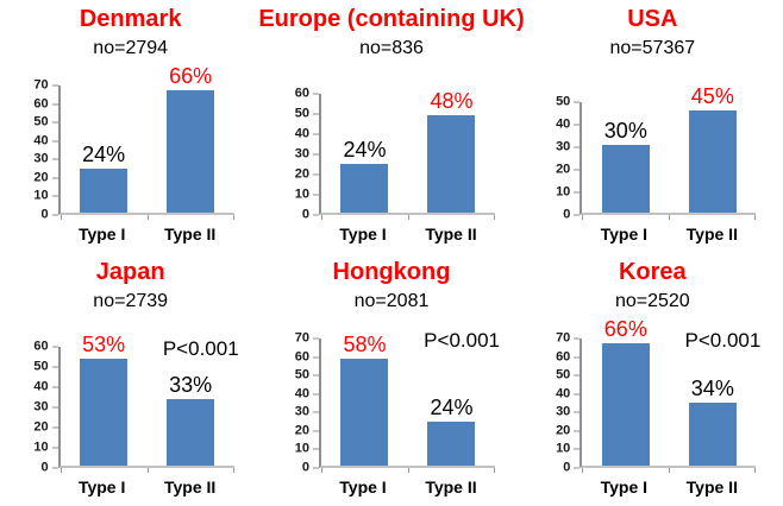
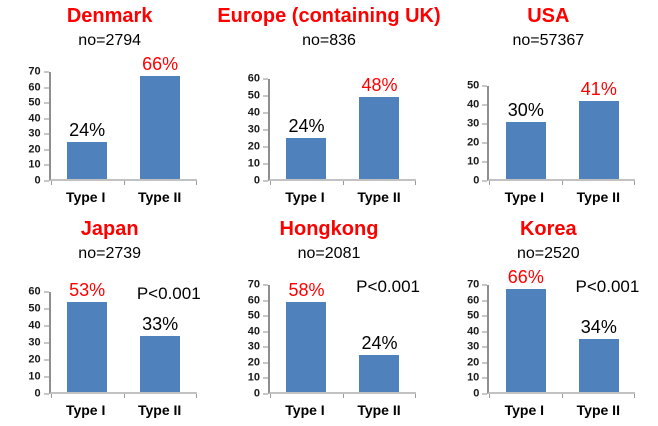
USA/Type II: 45% -> 41%
